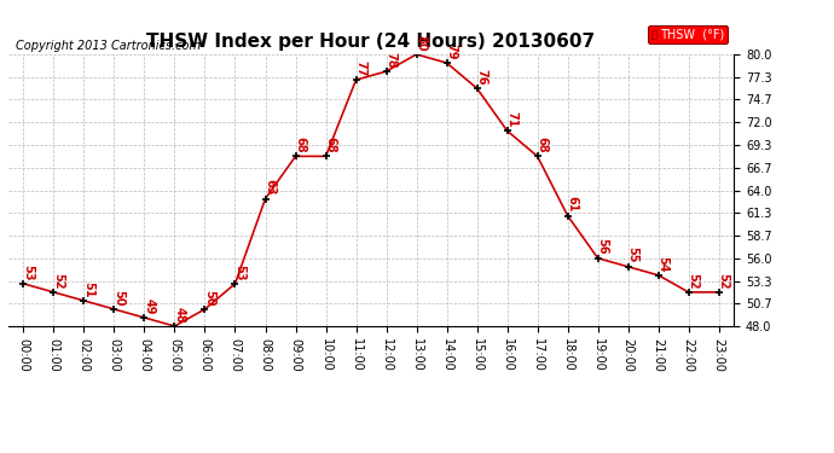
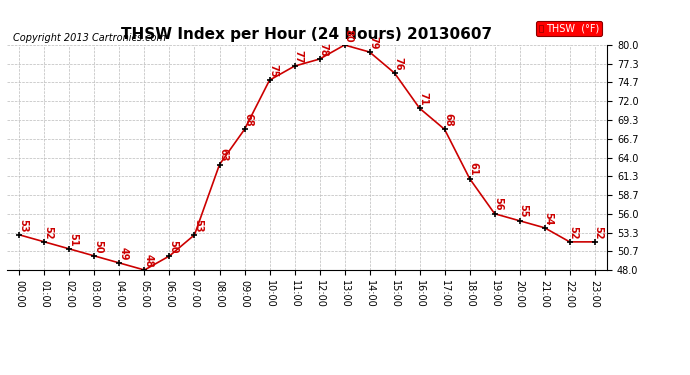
10:00: 68 -> 75
